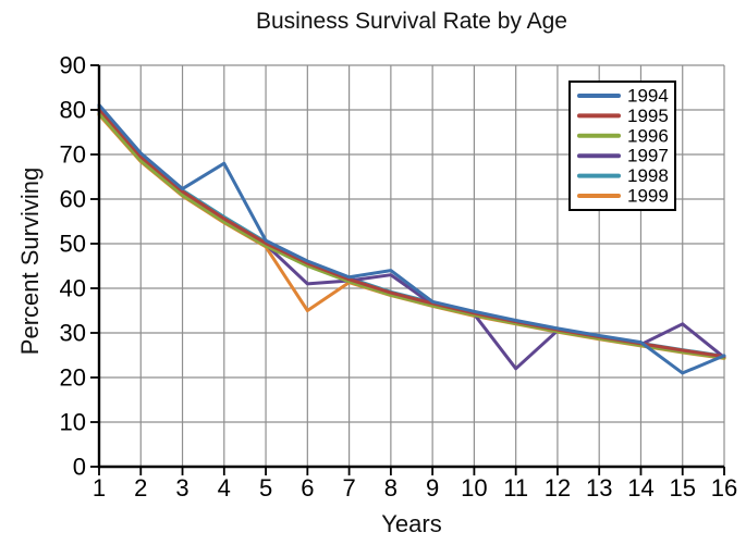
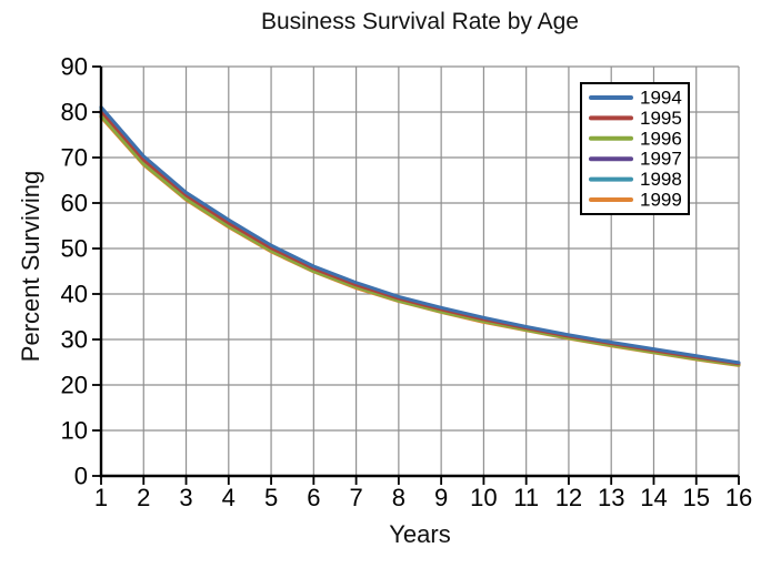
1994/4: 68 -> 56
1997/6: 41 -> 45
1999/6: 35 -> 45
1994/8: 44 -> 39
1997/8: 43 -> 39
1997/11: 22 -> 32
1994/15: 21 -> 26
1997/15: 32 -> 26
